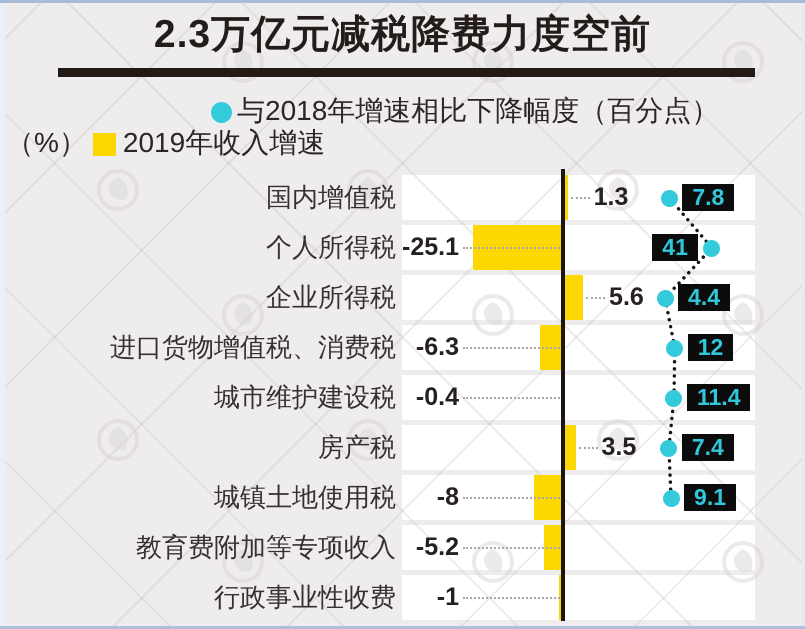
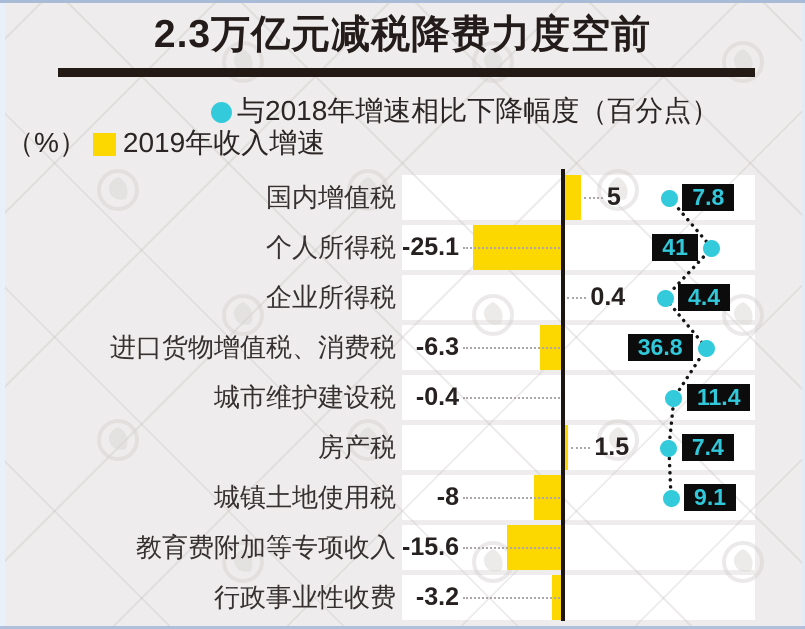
2019年收入增速/国内增值税: 1.3 -> 5
2019年收入增速/企业所得税: 5.6 -> 0.4
与2018年增速相比下降幅度（百分点）/进口货物增值税、消费税: 12 -> 36.8
2019年收入增速/房产税: 3.5 -> 1.5
2019年收入增速/教育费附加等专项收入: -5.2 -> -15.6
2019年收入增速/行政事业性收费: -1 -> -3.2
